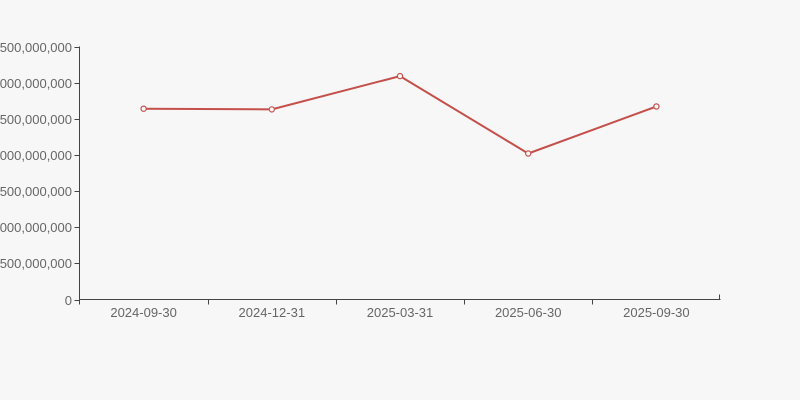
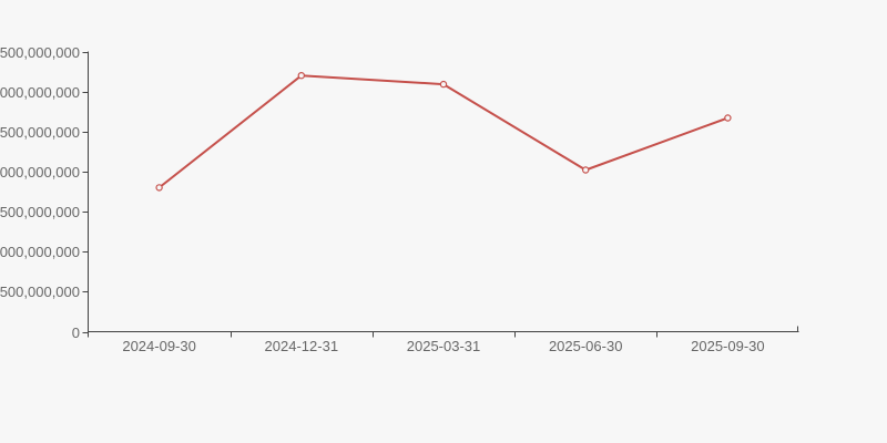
2024-09-30: 2600000000 -> 1800000000
2024-12-31: 2600000000 -> 3200000000
